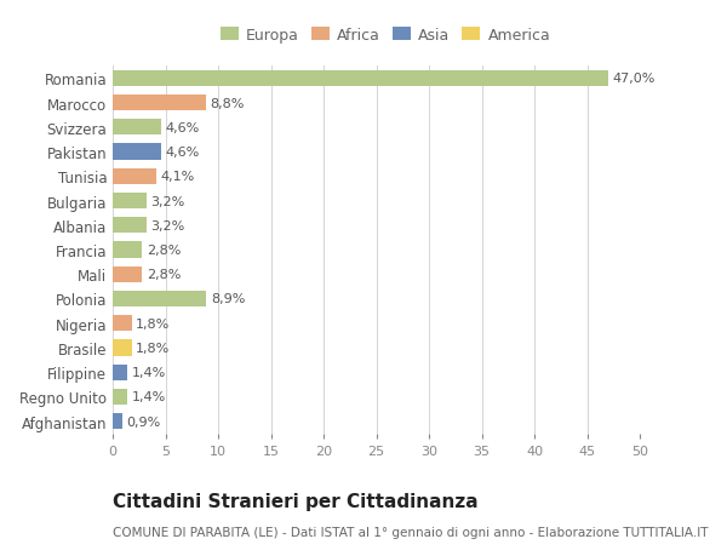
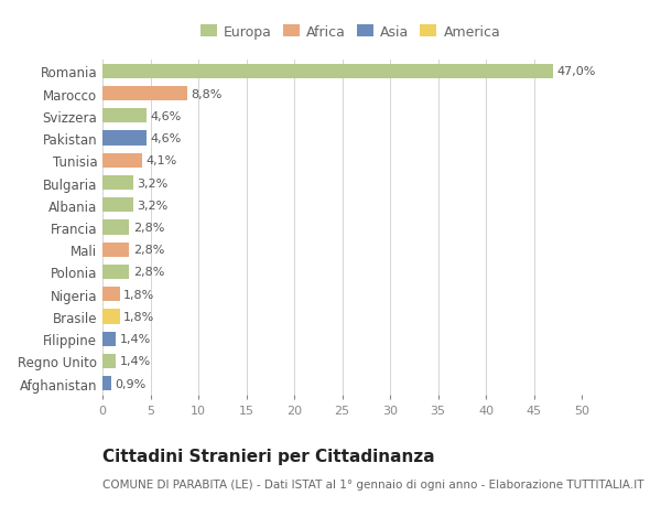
Polonia: 8,9% -> 2,8%
